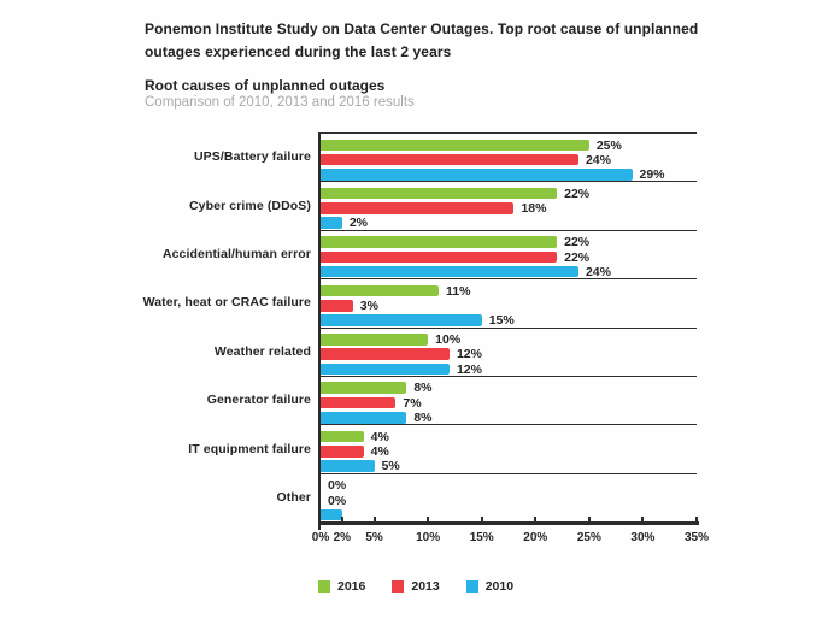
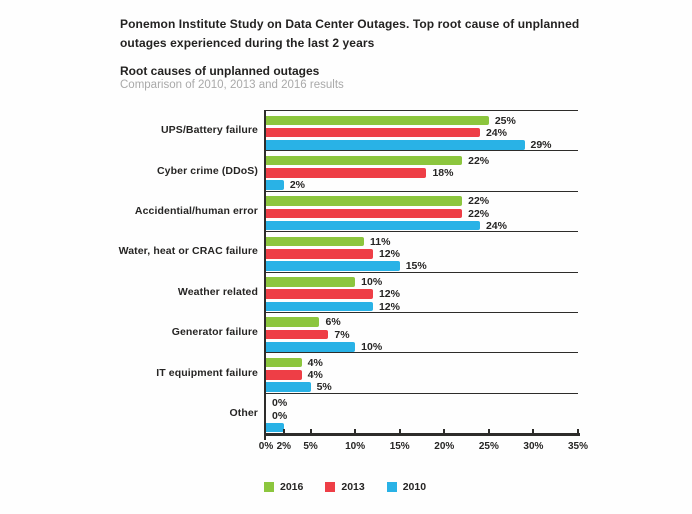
2013/Water, heat or CRAC failure: 3% -> 12%
2016/Generator failure: 8% -> 6%
2010/Generator failure: 8% -> 10%
